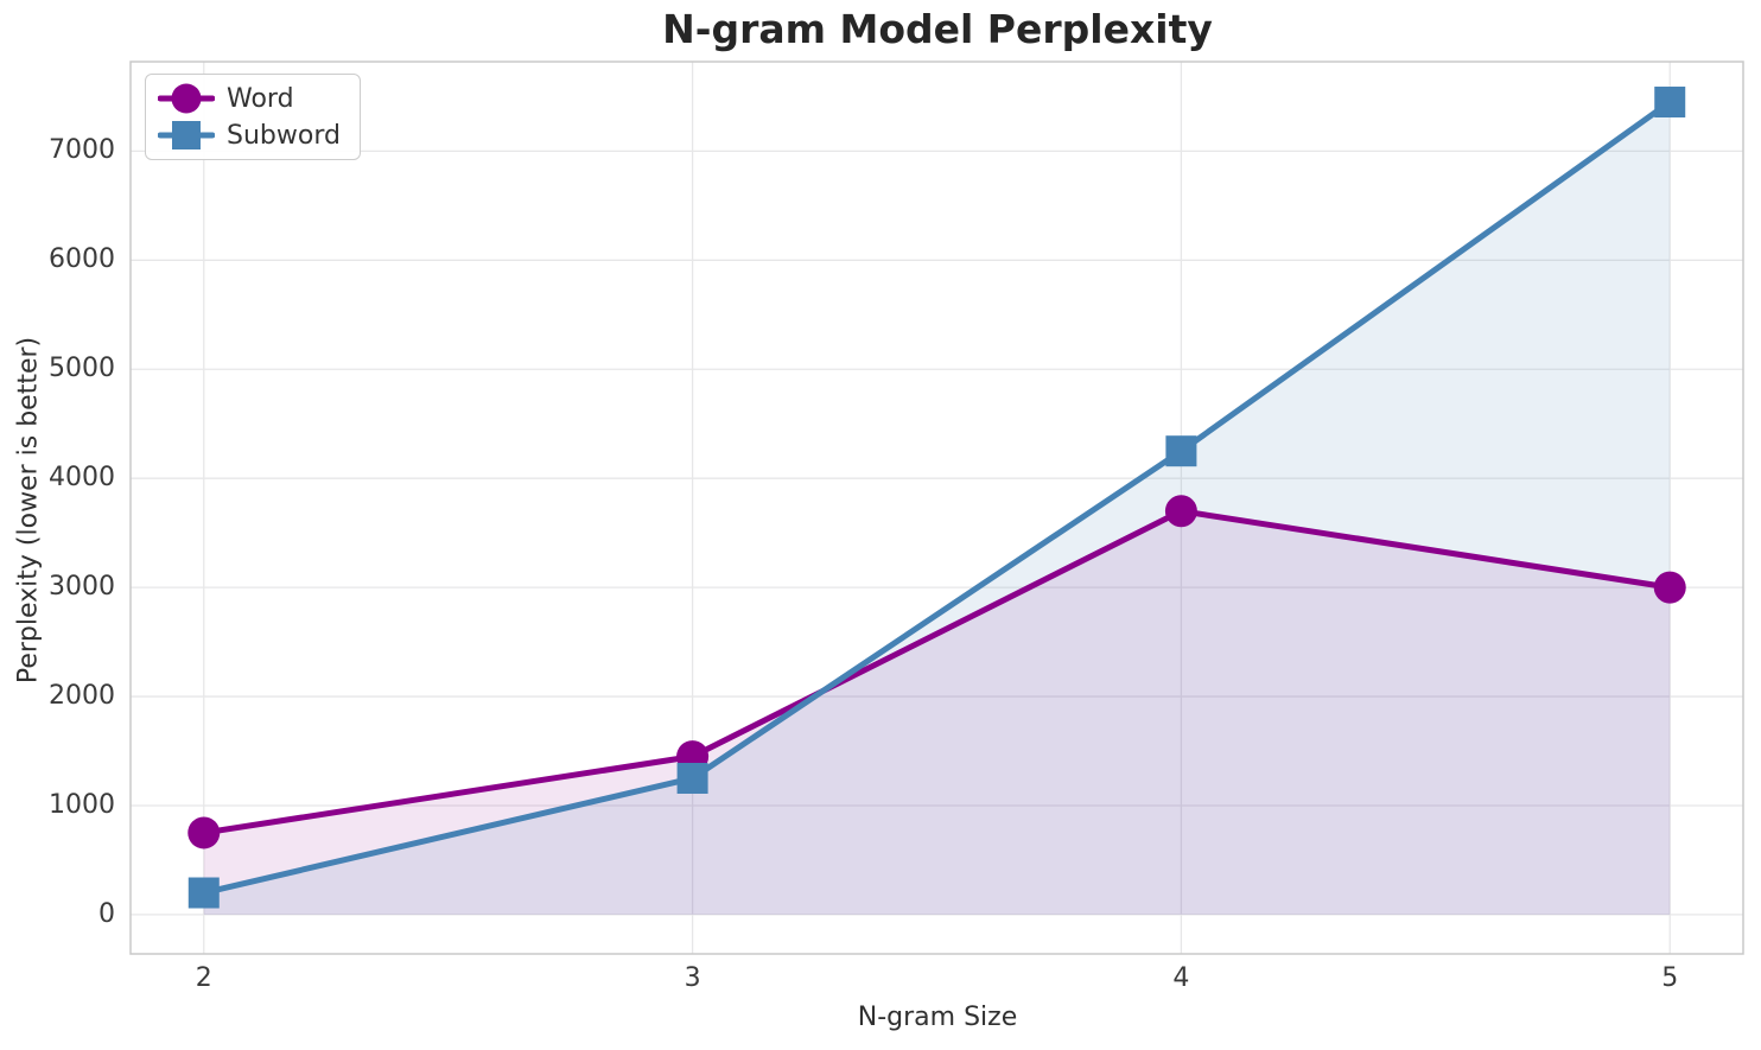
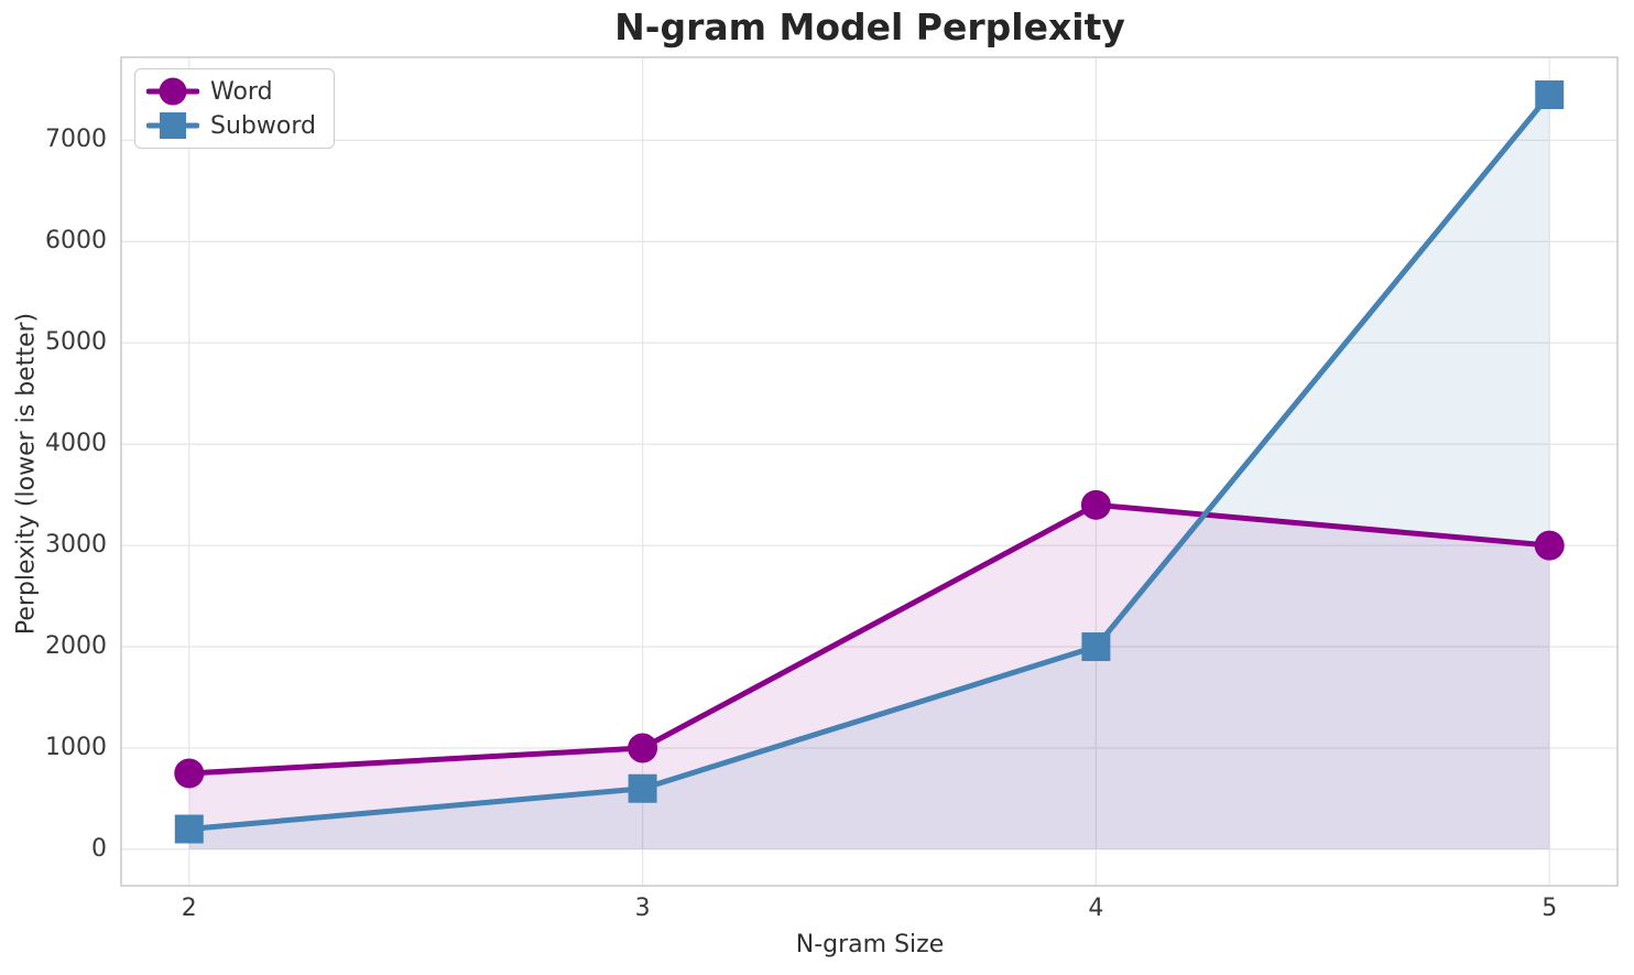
Word/3: 1400 -> 1000
Subword/3: 1200 -> 600
Word/4: 3700 -> 3400
Subword/4: 4200 -> 2000
